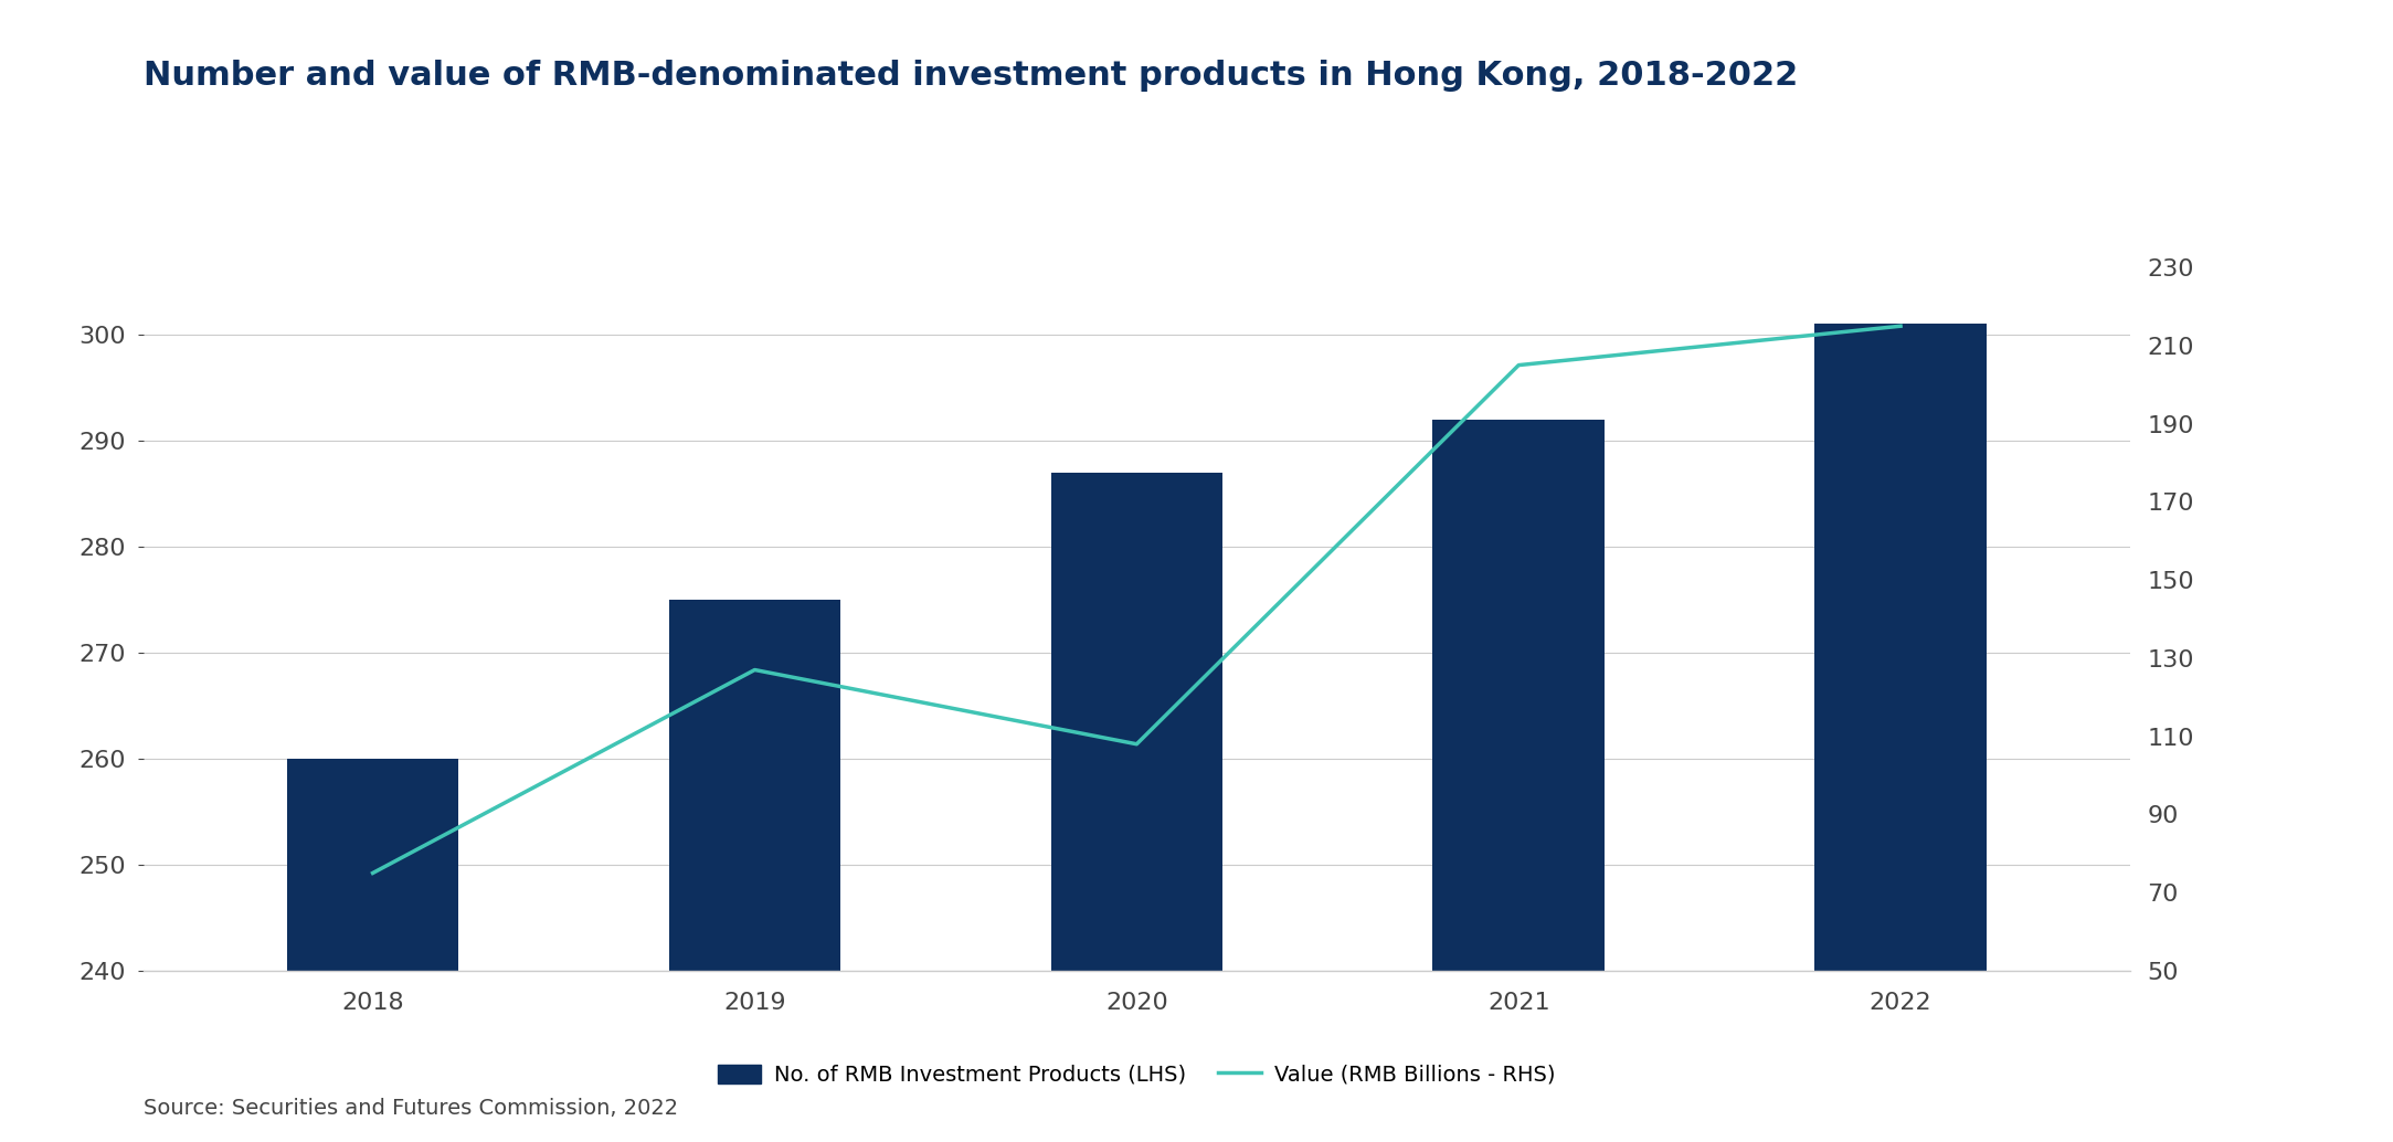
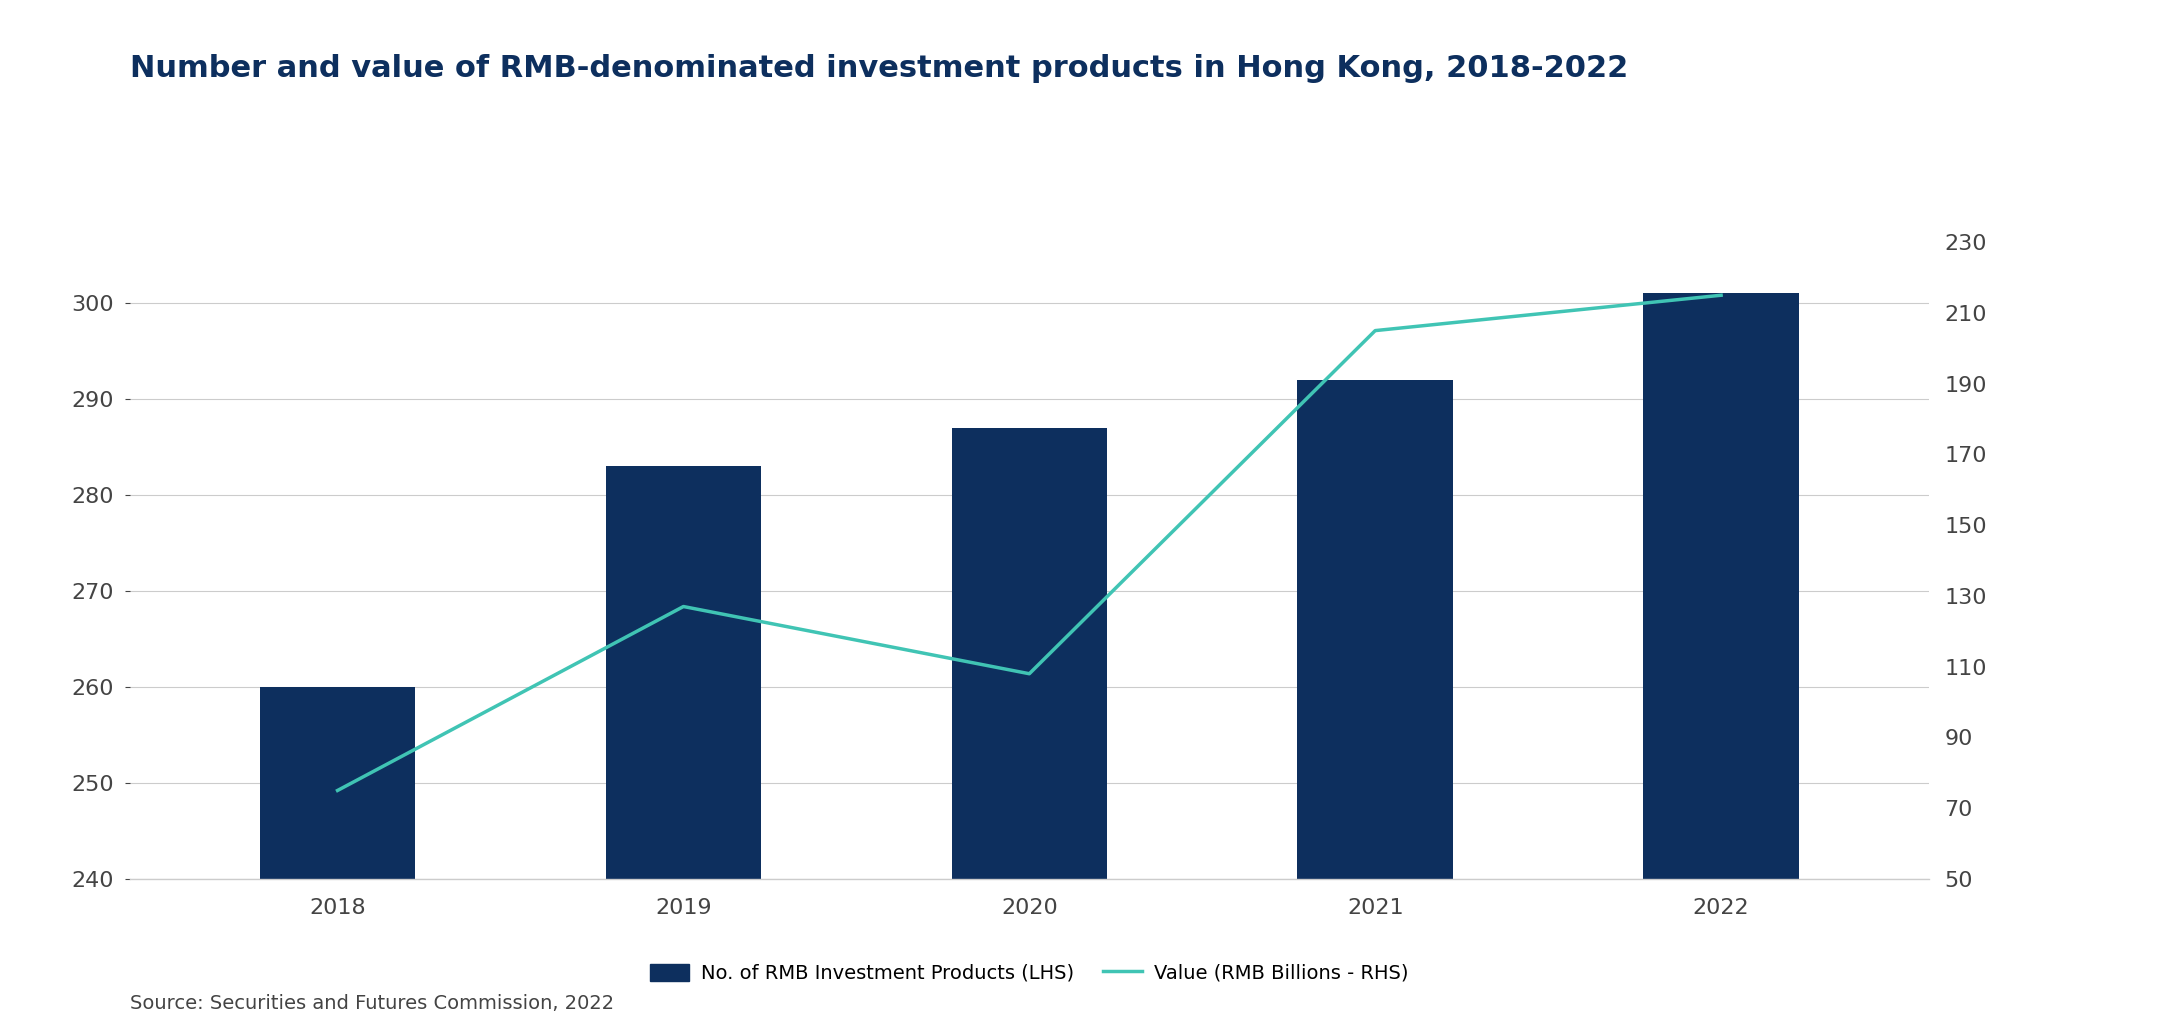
No. of RMB Investment Products (LHS)/2019: 275 -> 283
